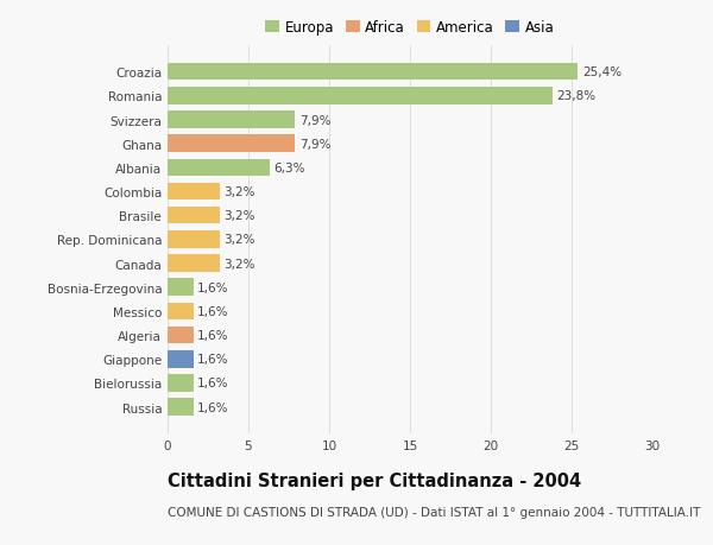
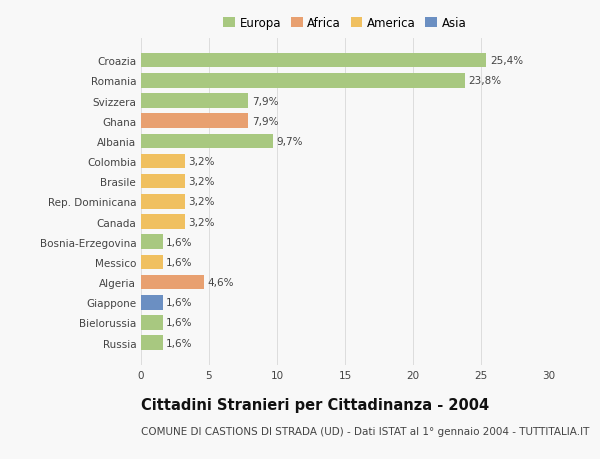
Albania: 6,3% -> 9,7%
Algeria: 1,6% -> 4,6%
